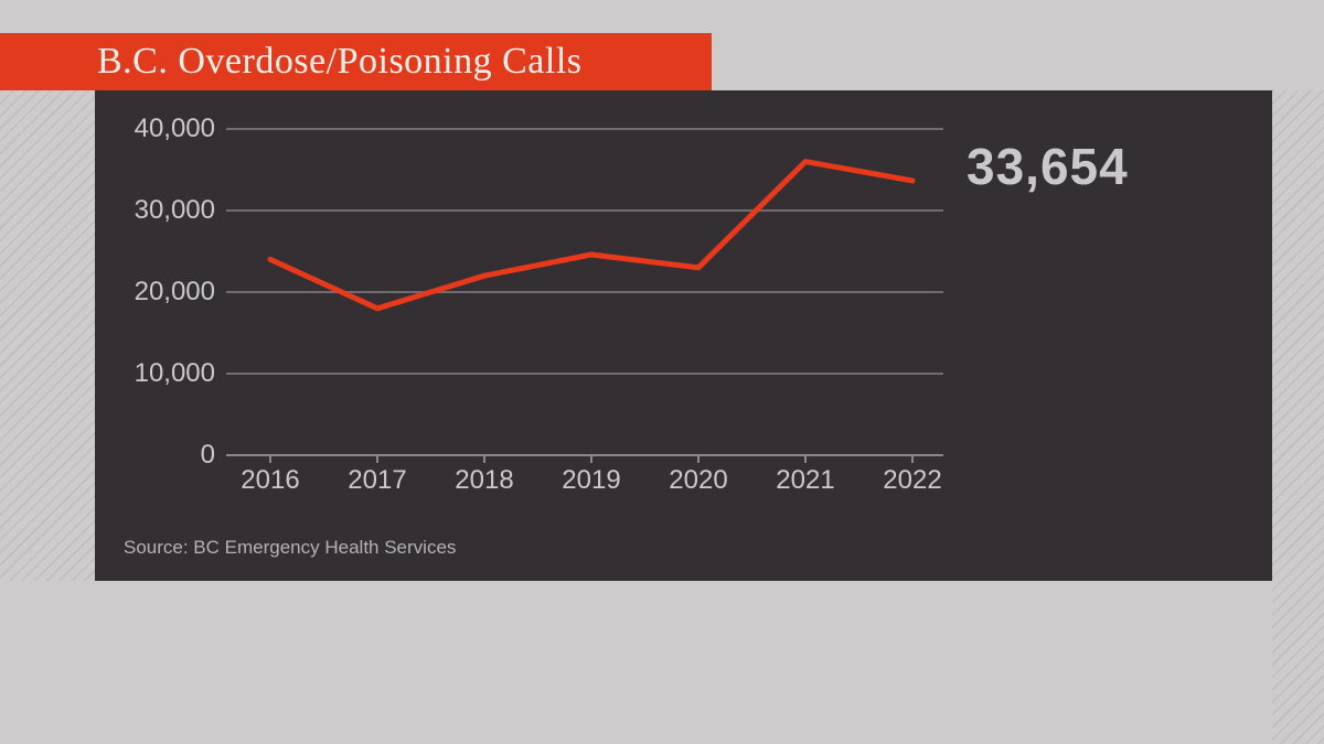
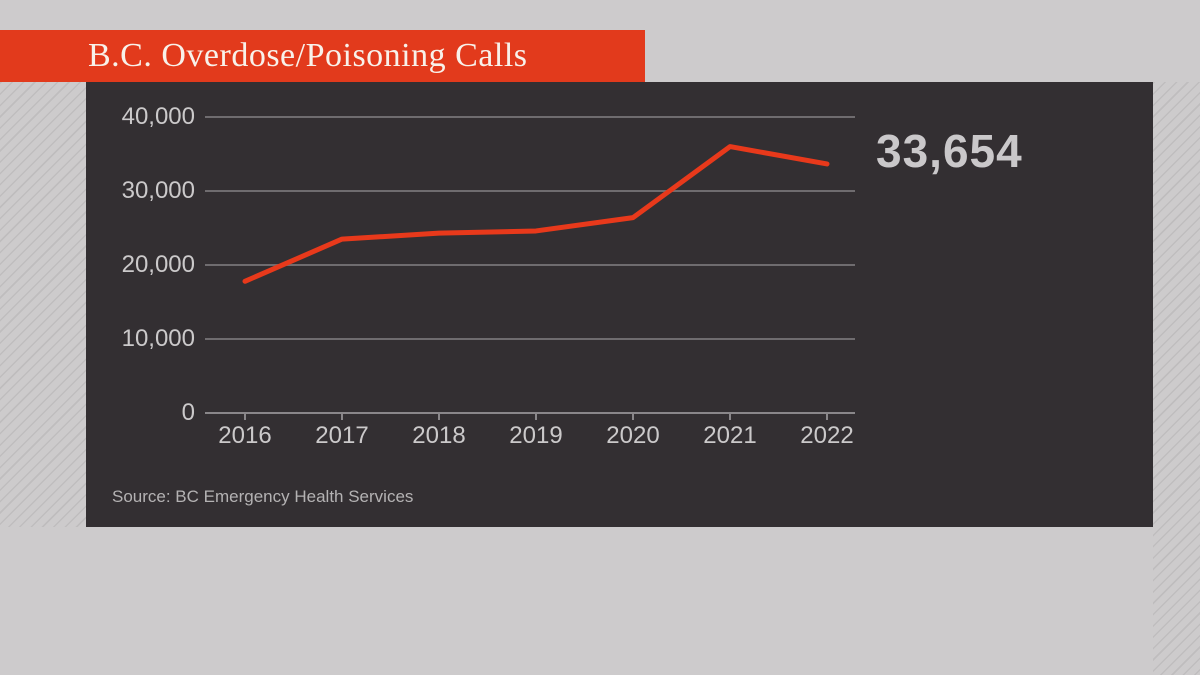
2016: 24000 -> 18000
2017: 18000 -> 24000
2018: 22000 -> 24000
2020: 23000 -> 26000
